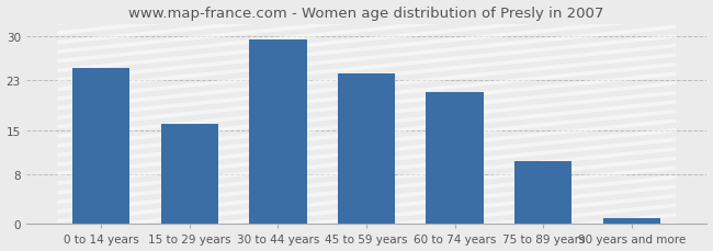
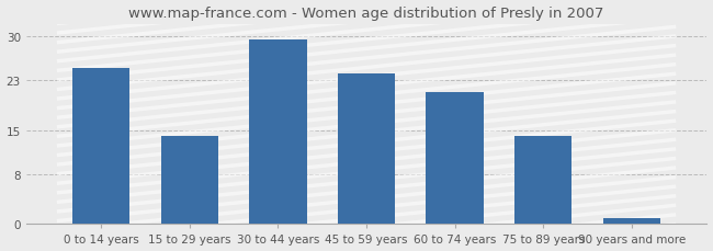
15 to 29 years: 16.0 -> 14.0
75 to 89 years: 10.0 -> 14.0
